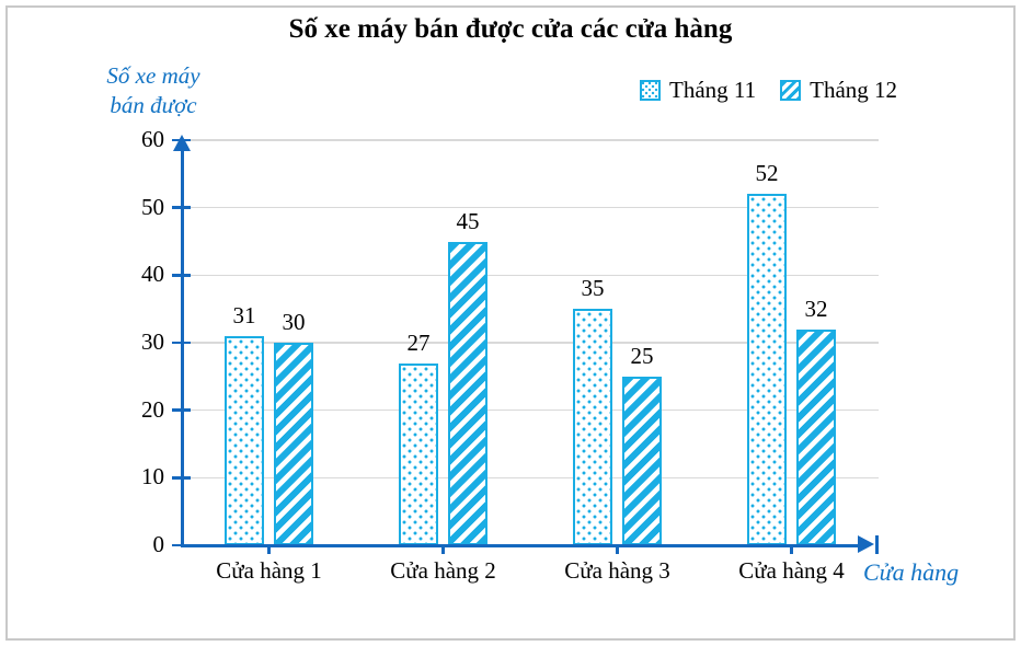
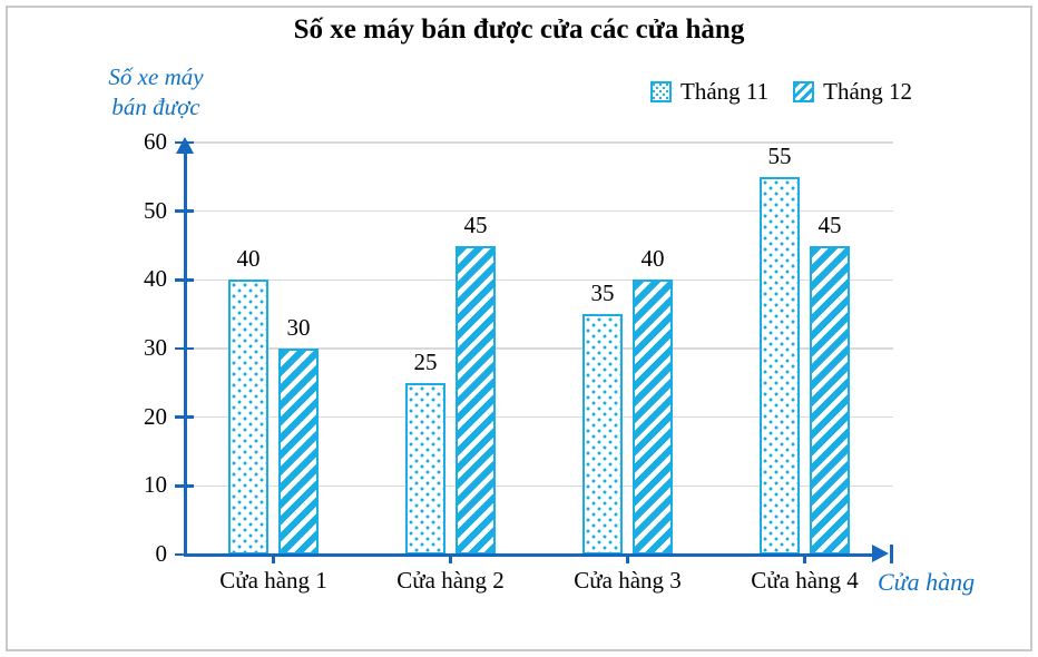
Tháng 11/Cửa hàng 1: 31 -> 40
Tháng 11/Cửa hàng 2: 27 -> 25
Tháng 12/Cửa hàng 3: 25 -> 40
Tháng 11/Cửa hàng 4: 52 -> 55
Tháng 12/Cửa hàng 4: 32 -> 45
